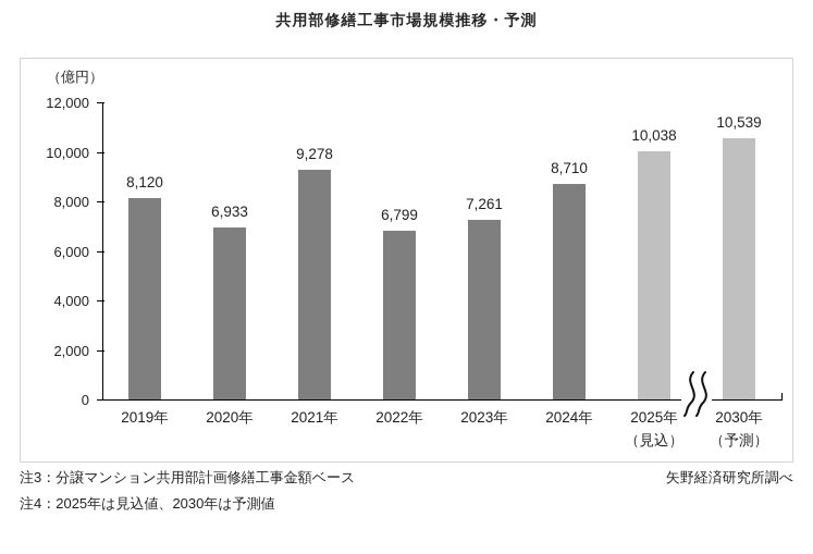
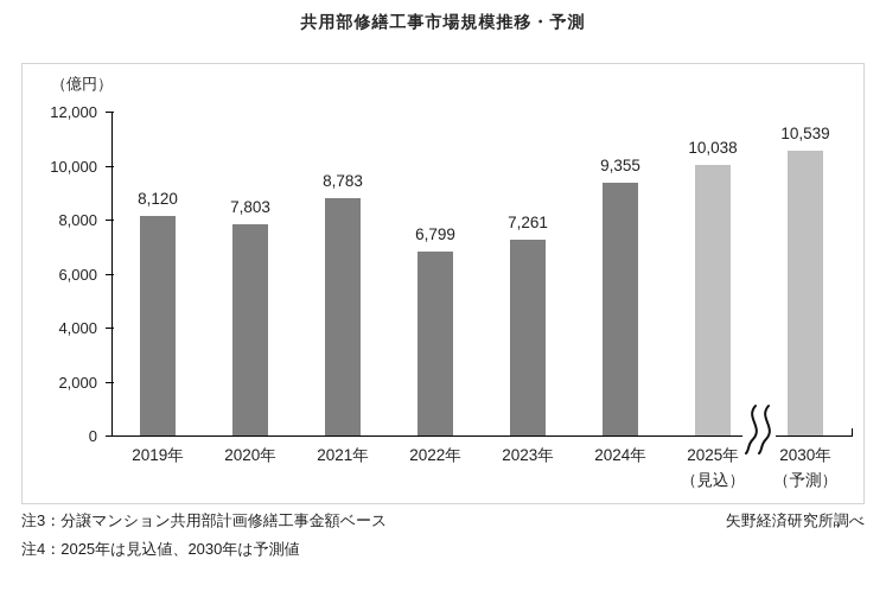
2020年: 6,933 -> 7,803
2021年: 9,278 -> 8,783
2024年: 8,710 -> 9,355
